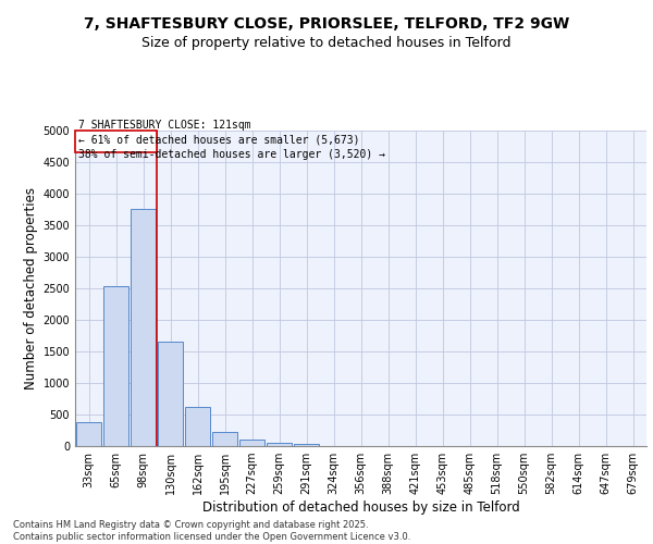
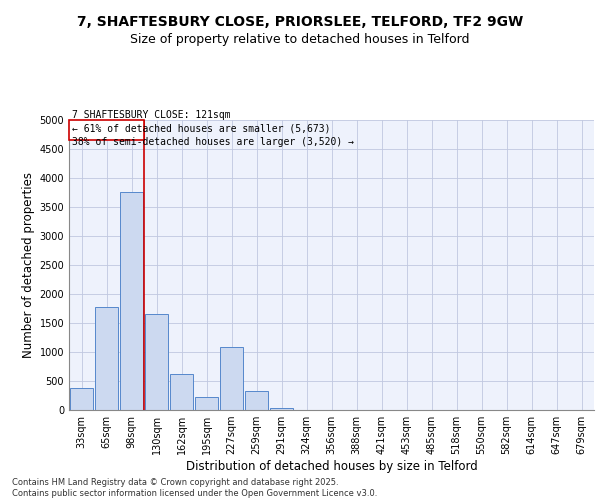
65sqm: 2540 -> 1780
227sqm: 100 -> 1080
259sqm: 60 -> 320
